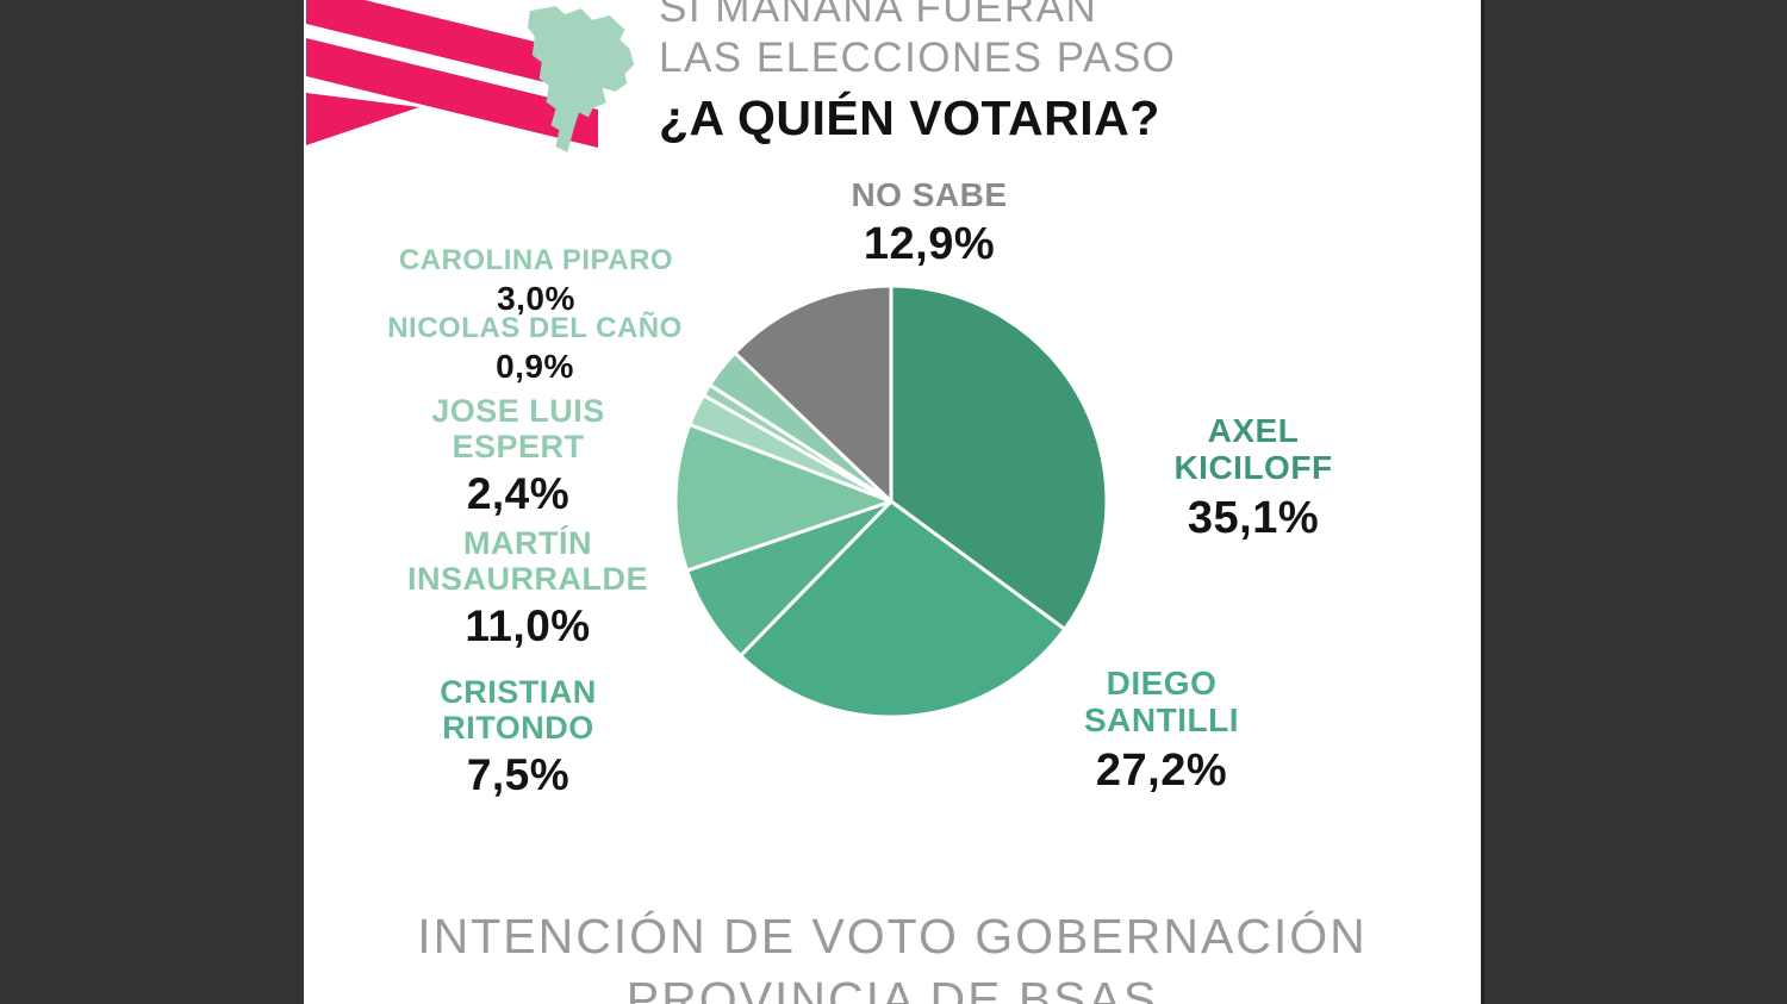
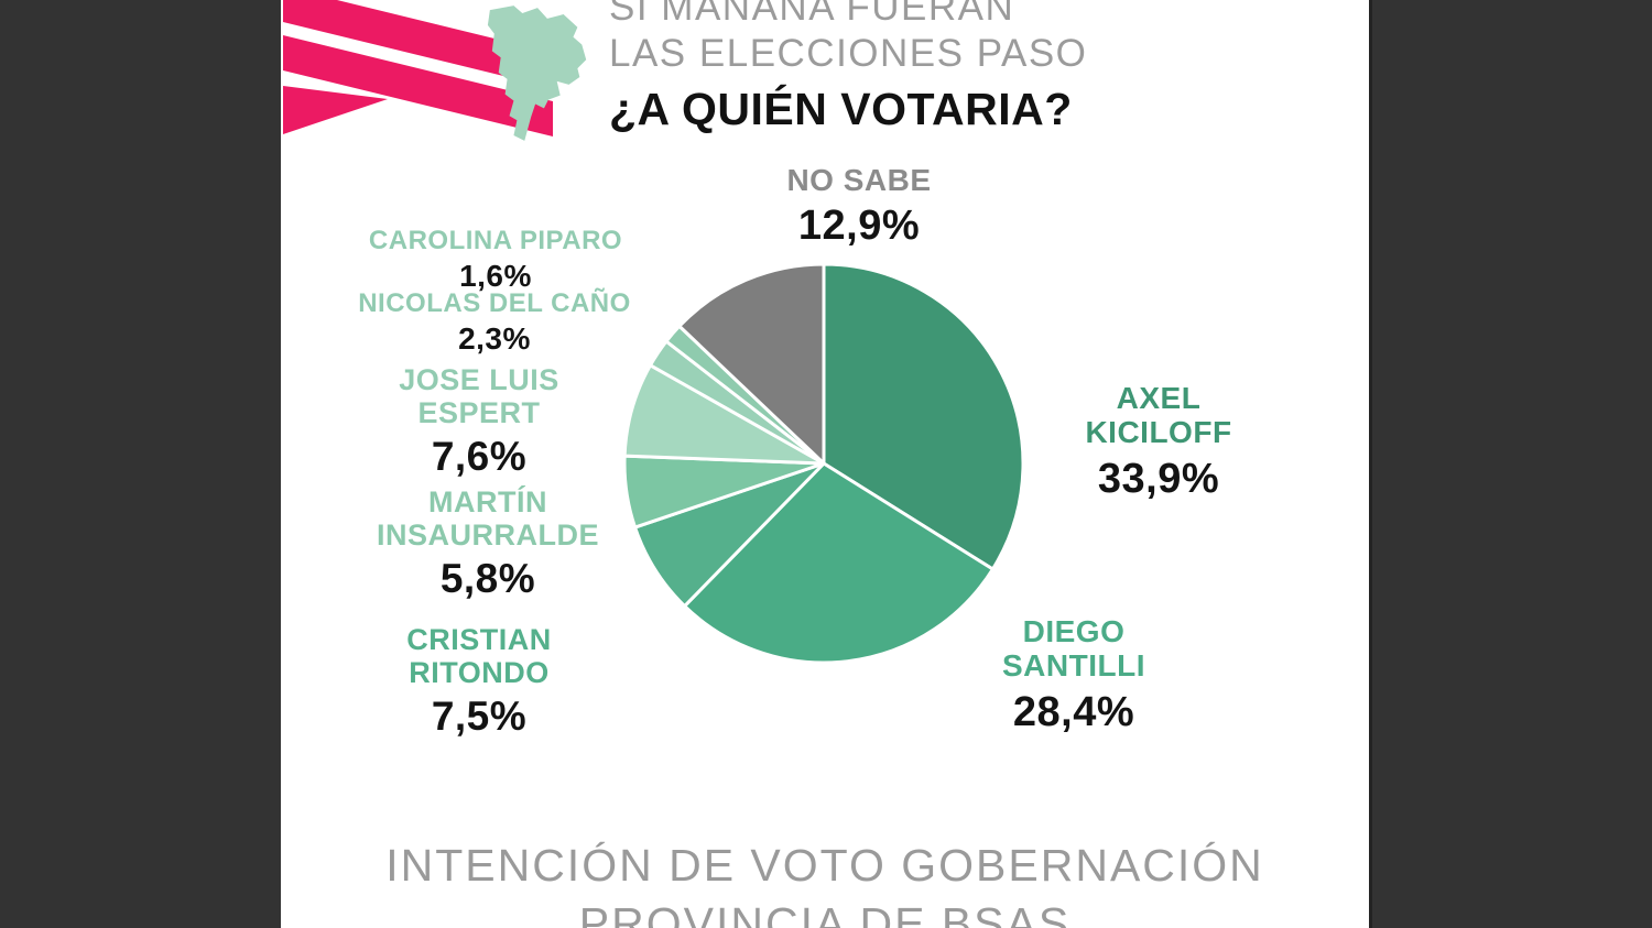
AXEL KICILOFF: 35,1% -> 33,9%
DIEGO SANTILLI: 27,2% -> 28,4%
MARTÍN INSAURRALDE: 11,0% -> 5,8%
JOSE LUIS ESPERT: 2,4% -> 7,6%
NICOLAS DEL CAÑO: 0,9% -> 2,3%
CAROLINA PIPARO: 3,0% -> 1,6%
